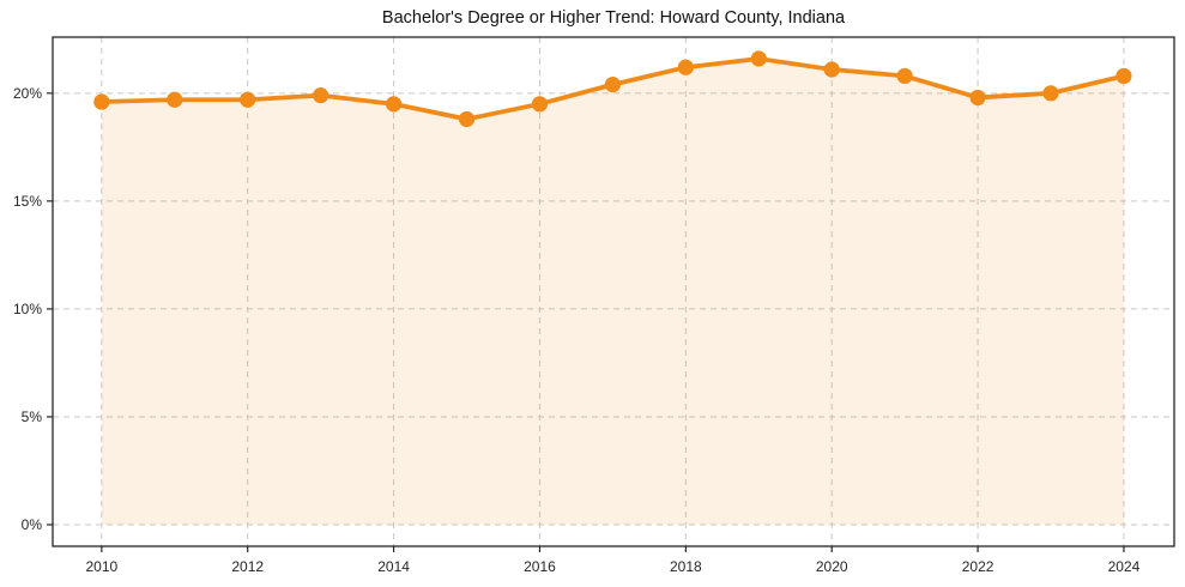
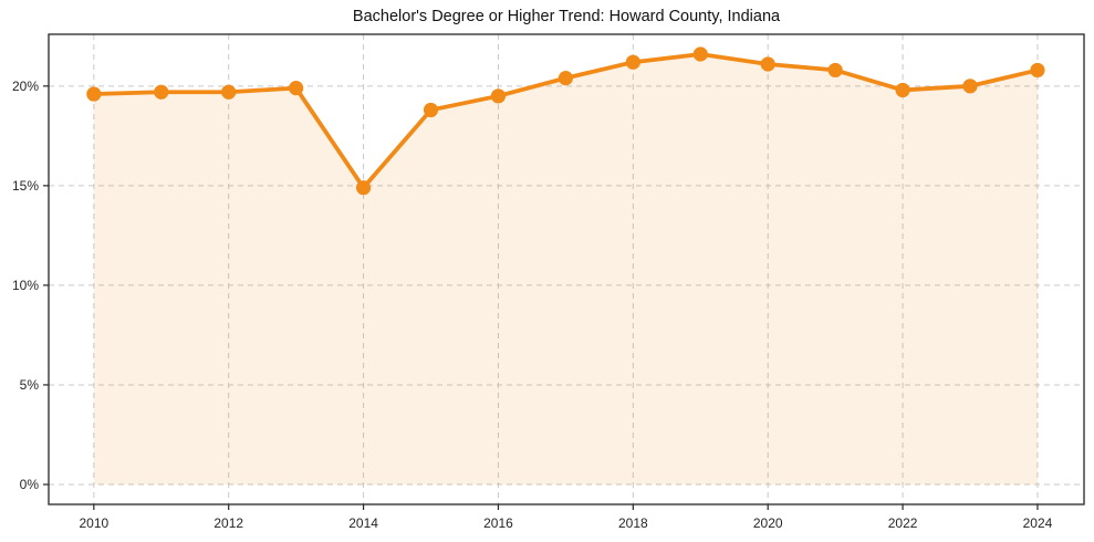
2014: 19.5% -> 14.9%
